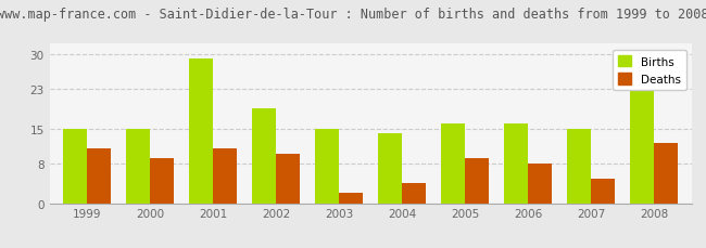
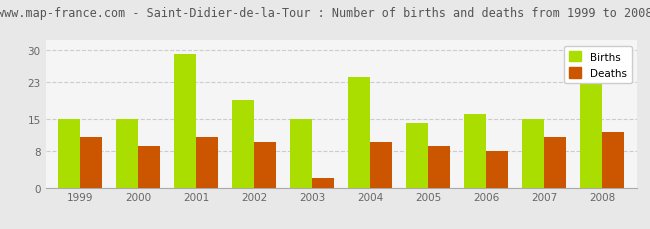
Births/2004: 14 -> 24
Deaths/2004: 4 -> 10
Births/2005: 16 -> 14
Deaths/2007: 5 -> 11
